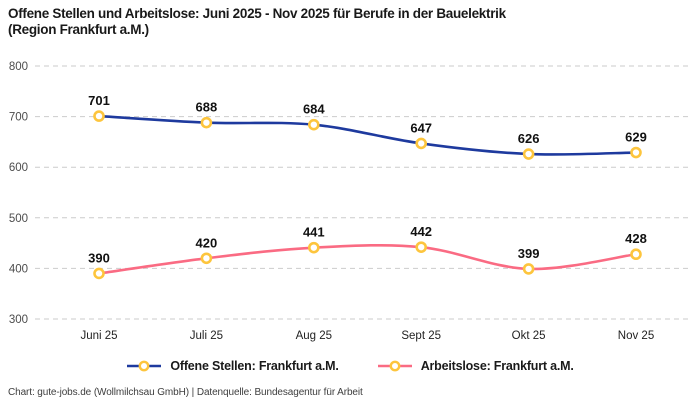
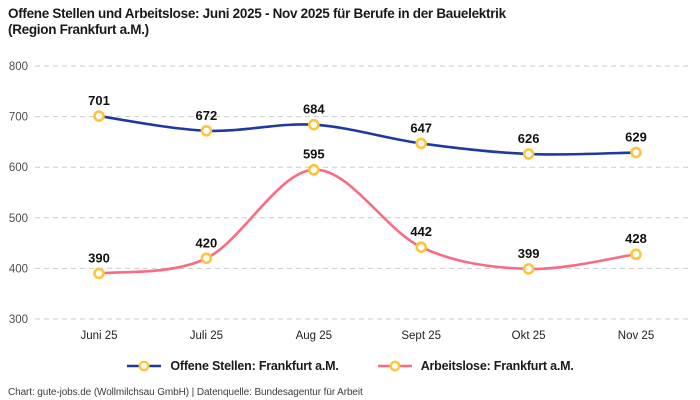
Offene Stellen: Frankfurt a.M./Juli 25: 688 -> 672
Arbeitslose: Frankfurt a.M./Aug 25: 441 -> 595
